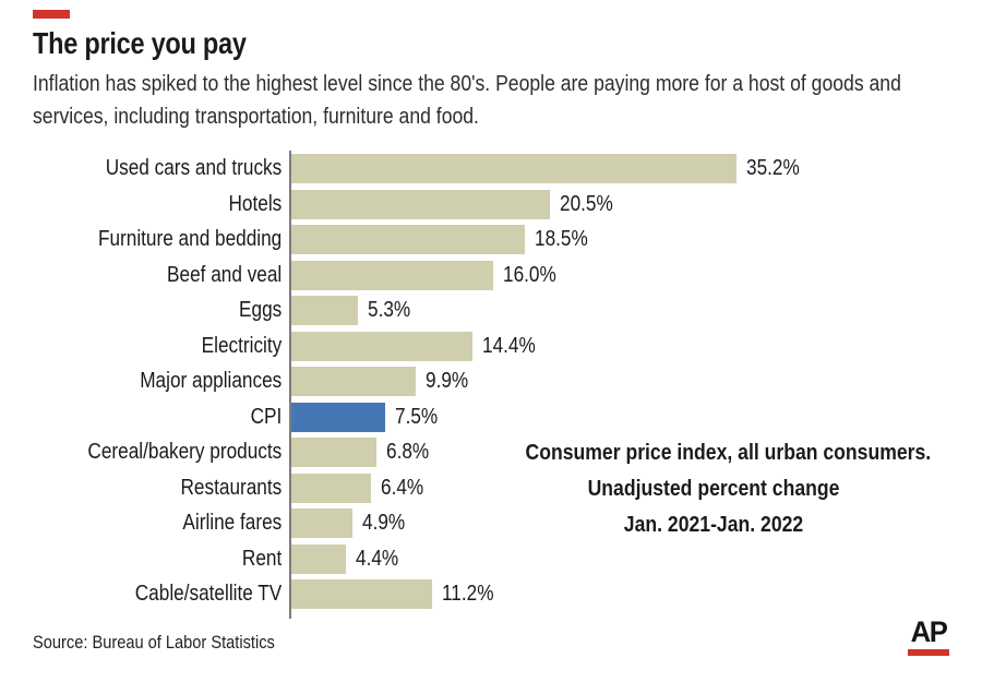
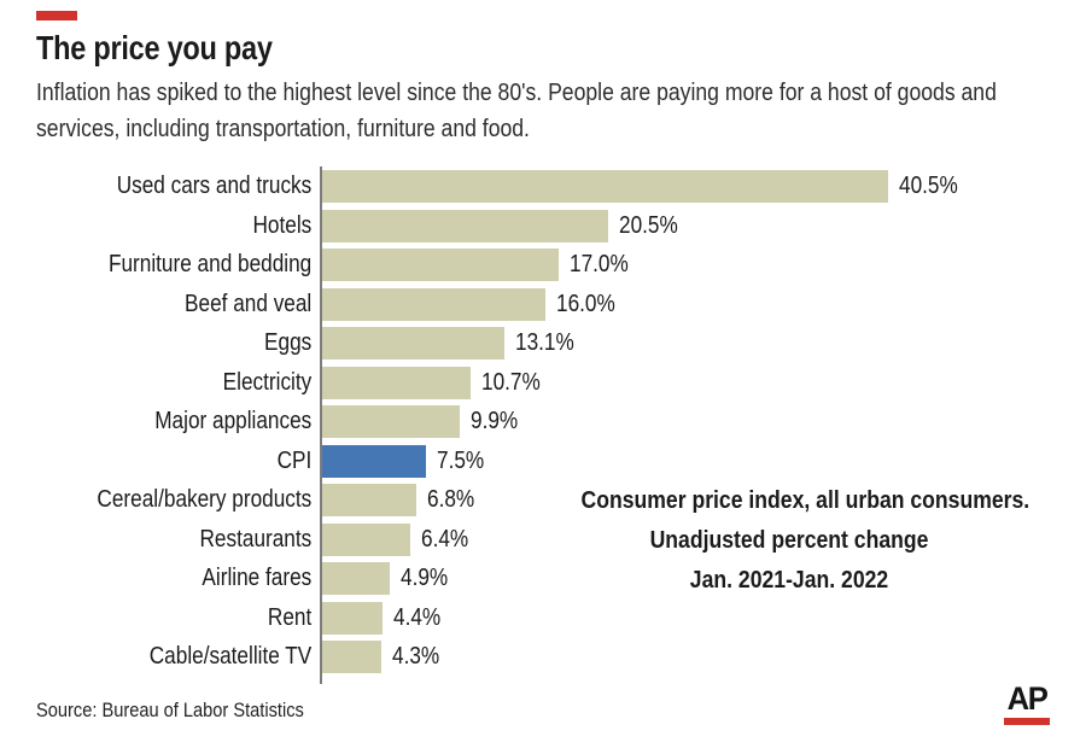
Used cars and trucks: 35.2% -> 40.5%
Furniture and bedding: 18.5% -> 17.0%
Eggs: 5.3% -> 13.1%
Electricity: 14.4% -> 10.7%
Cable/satellite TV: 11.2% -> 4.3%
